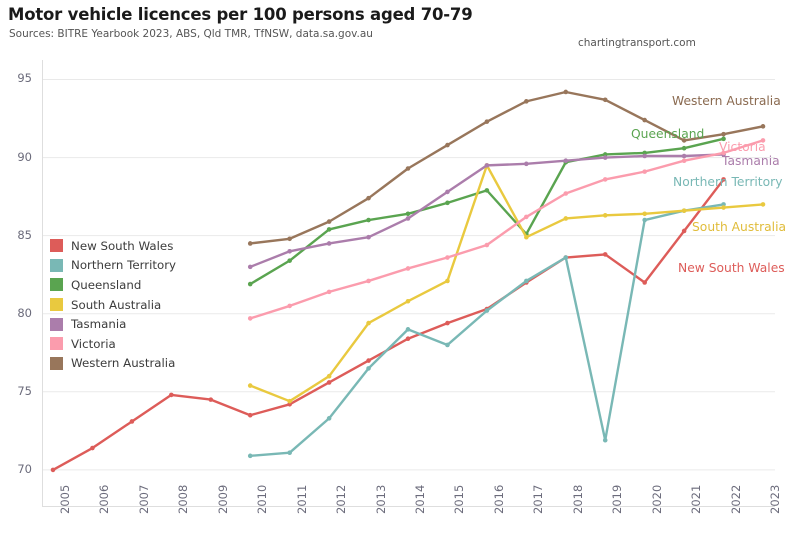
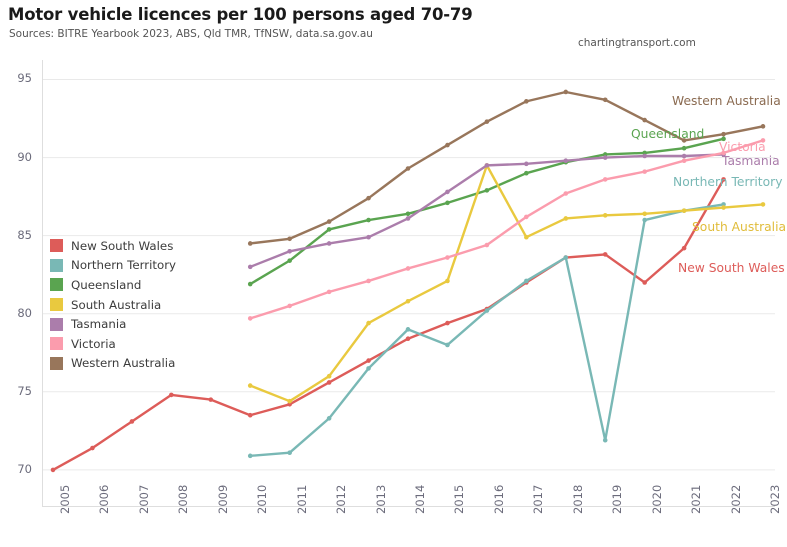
Queensland/2017: 85.1 -> 89.0
New South Wales/2021: 85.3 -> 84.2
